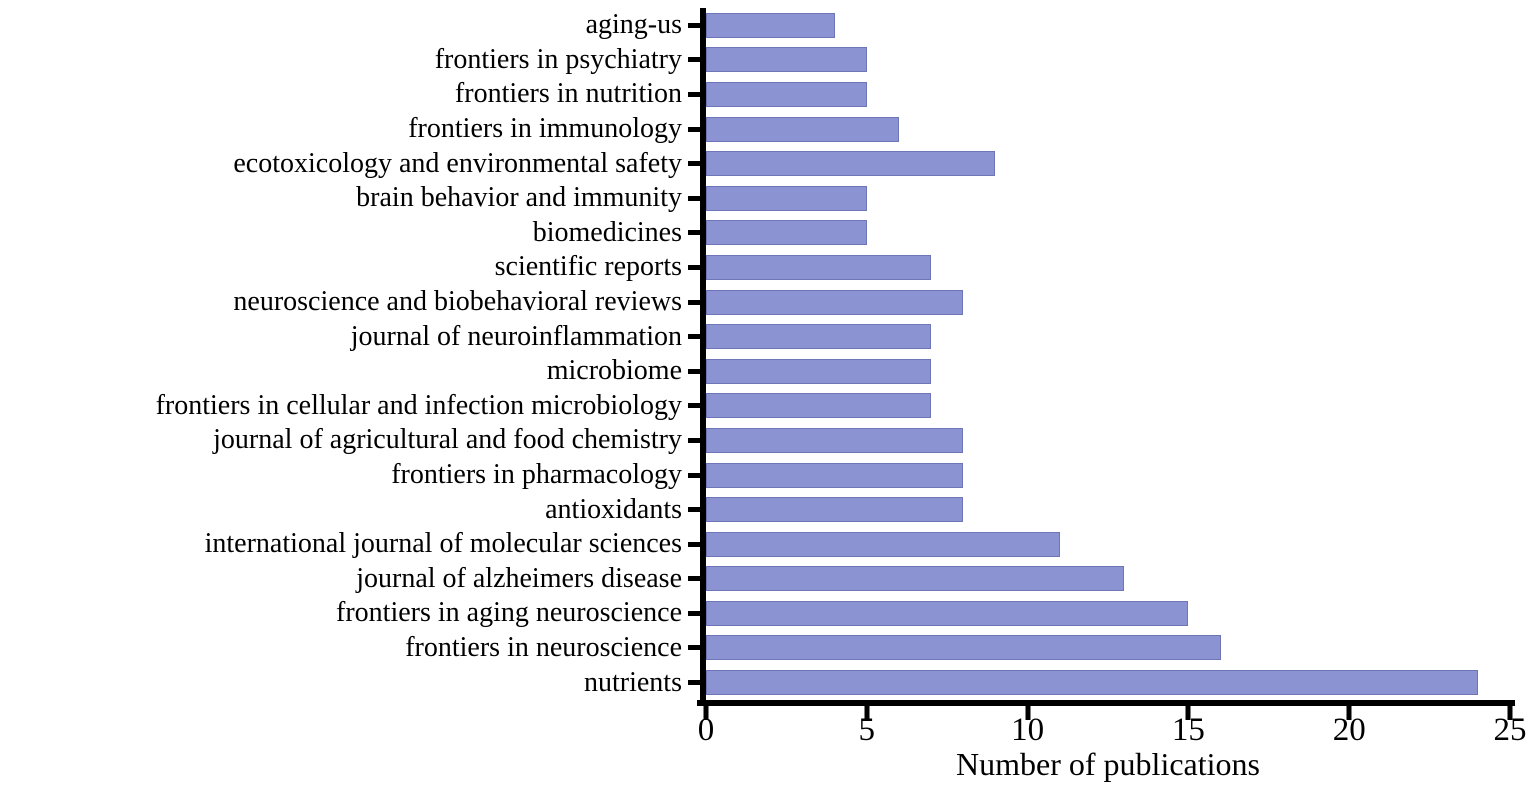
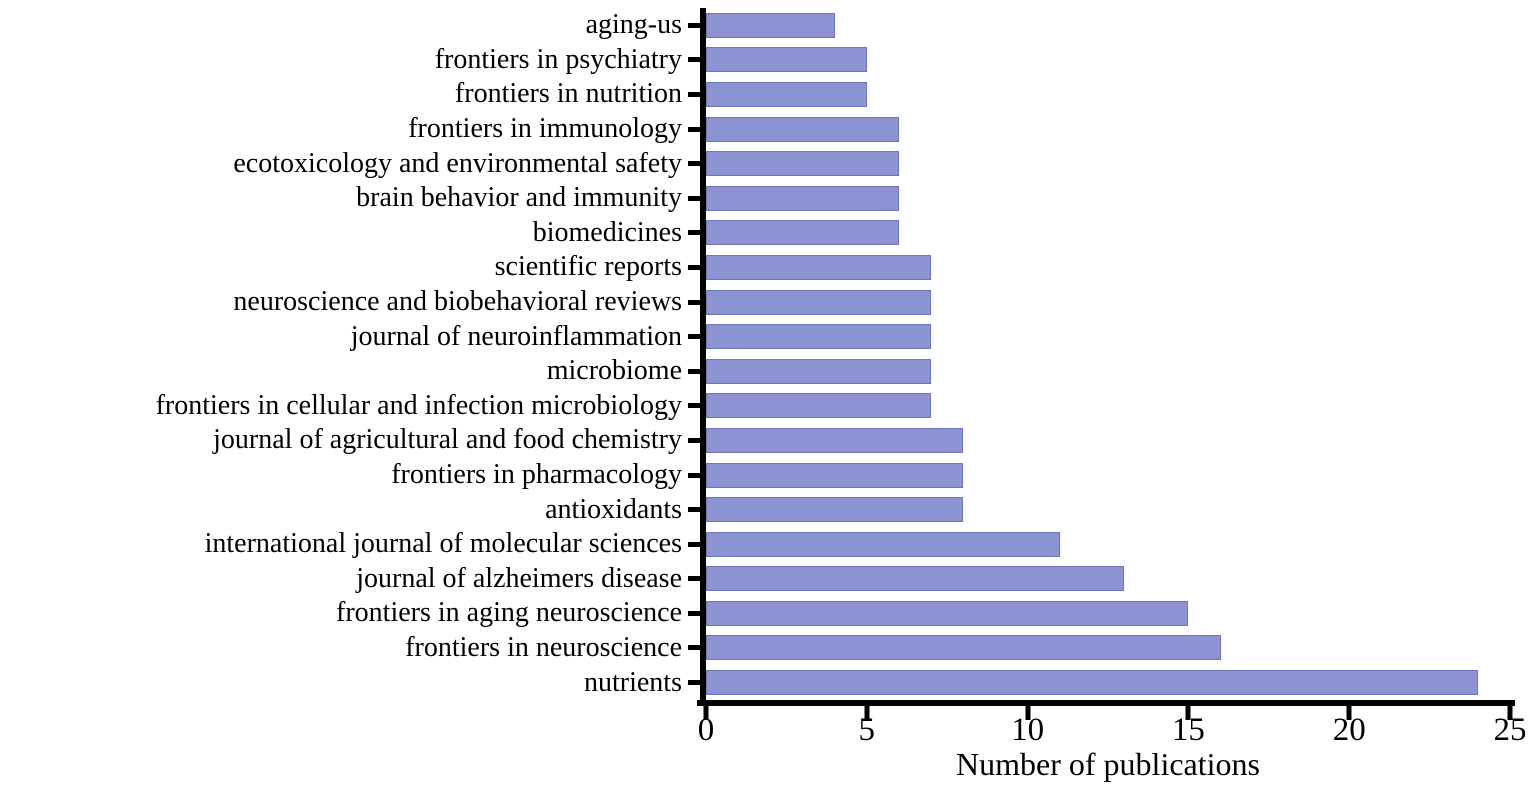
ecotoxicology and environmental safety: 9 -> 6
brain behavior and immunity: 5 -> 6
biomedicines: 5 -> 6
neuroscience and biobehavioral reviews: 8 -> 7
